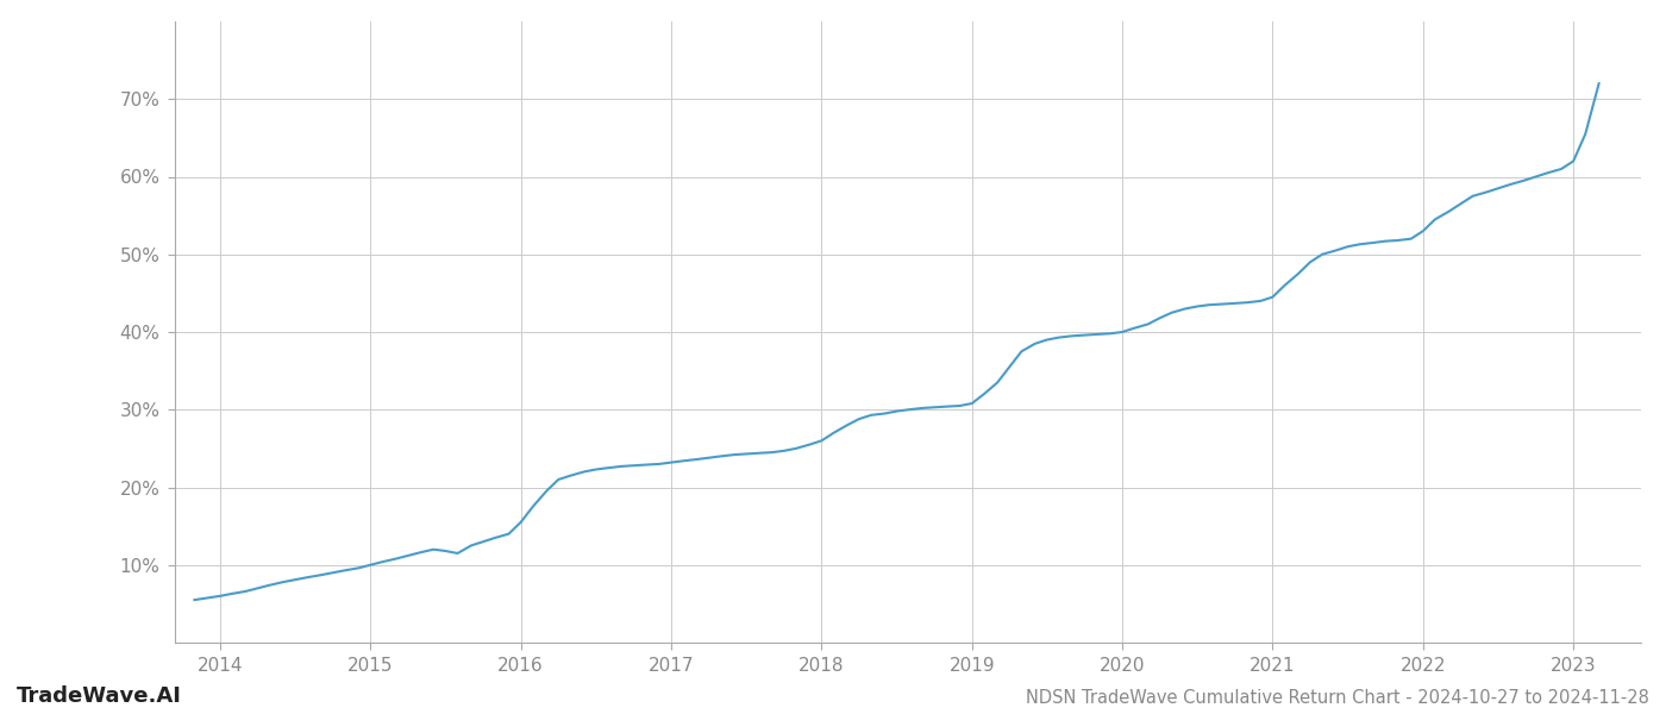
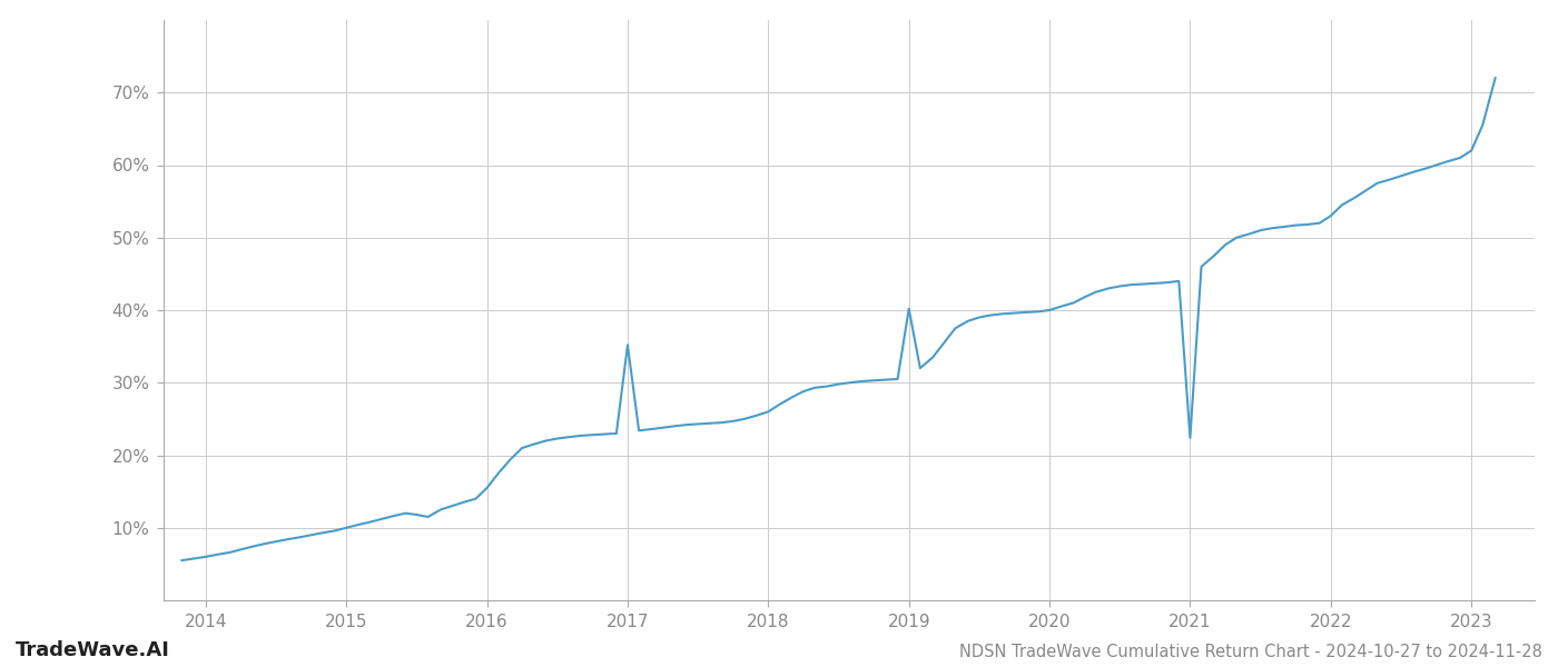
2017: 23.2% -> 35.2%
2019: 30.8% -> 40.2%
2021: 44.5% -> 22.4%
